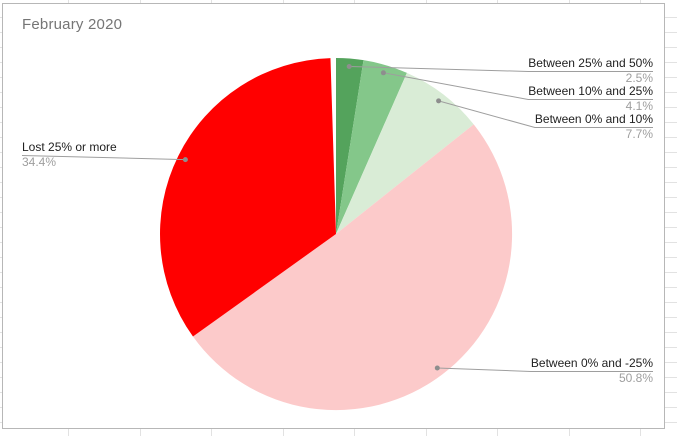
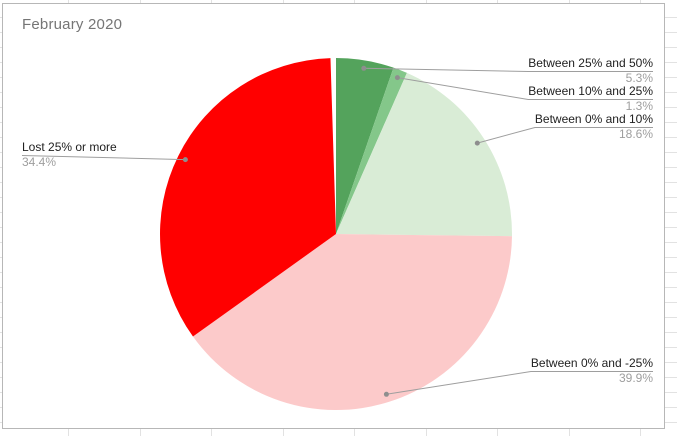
Between 25% and 50%: 2.5% -> 5.3%
Between 10% and 25%: 4.1% -> 1.3%
Between 0% and 10%: 7.7% -> 18.6%
Between 0% and -25%: 50.8% -> 39.9%
